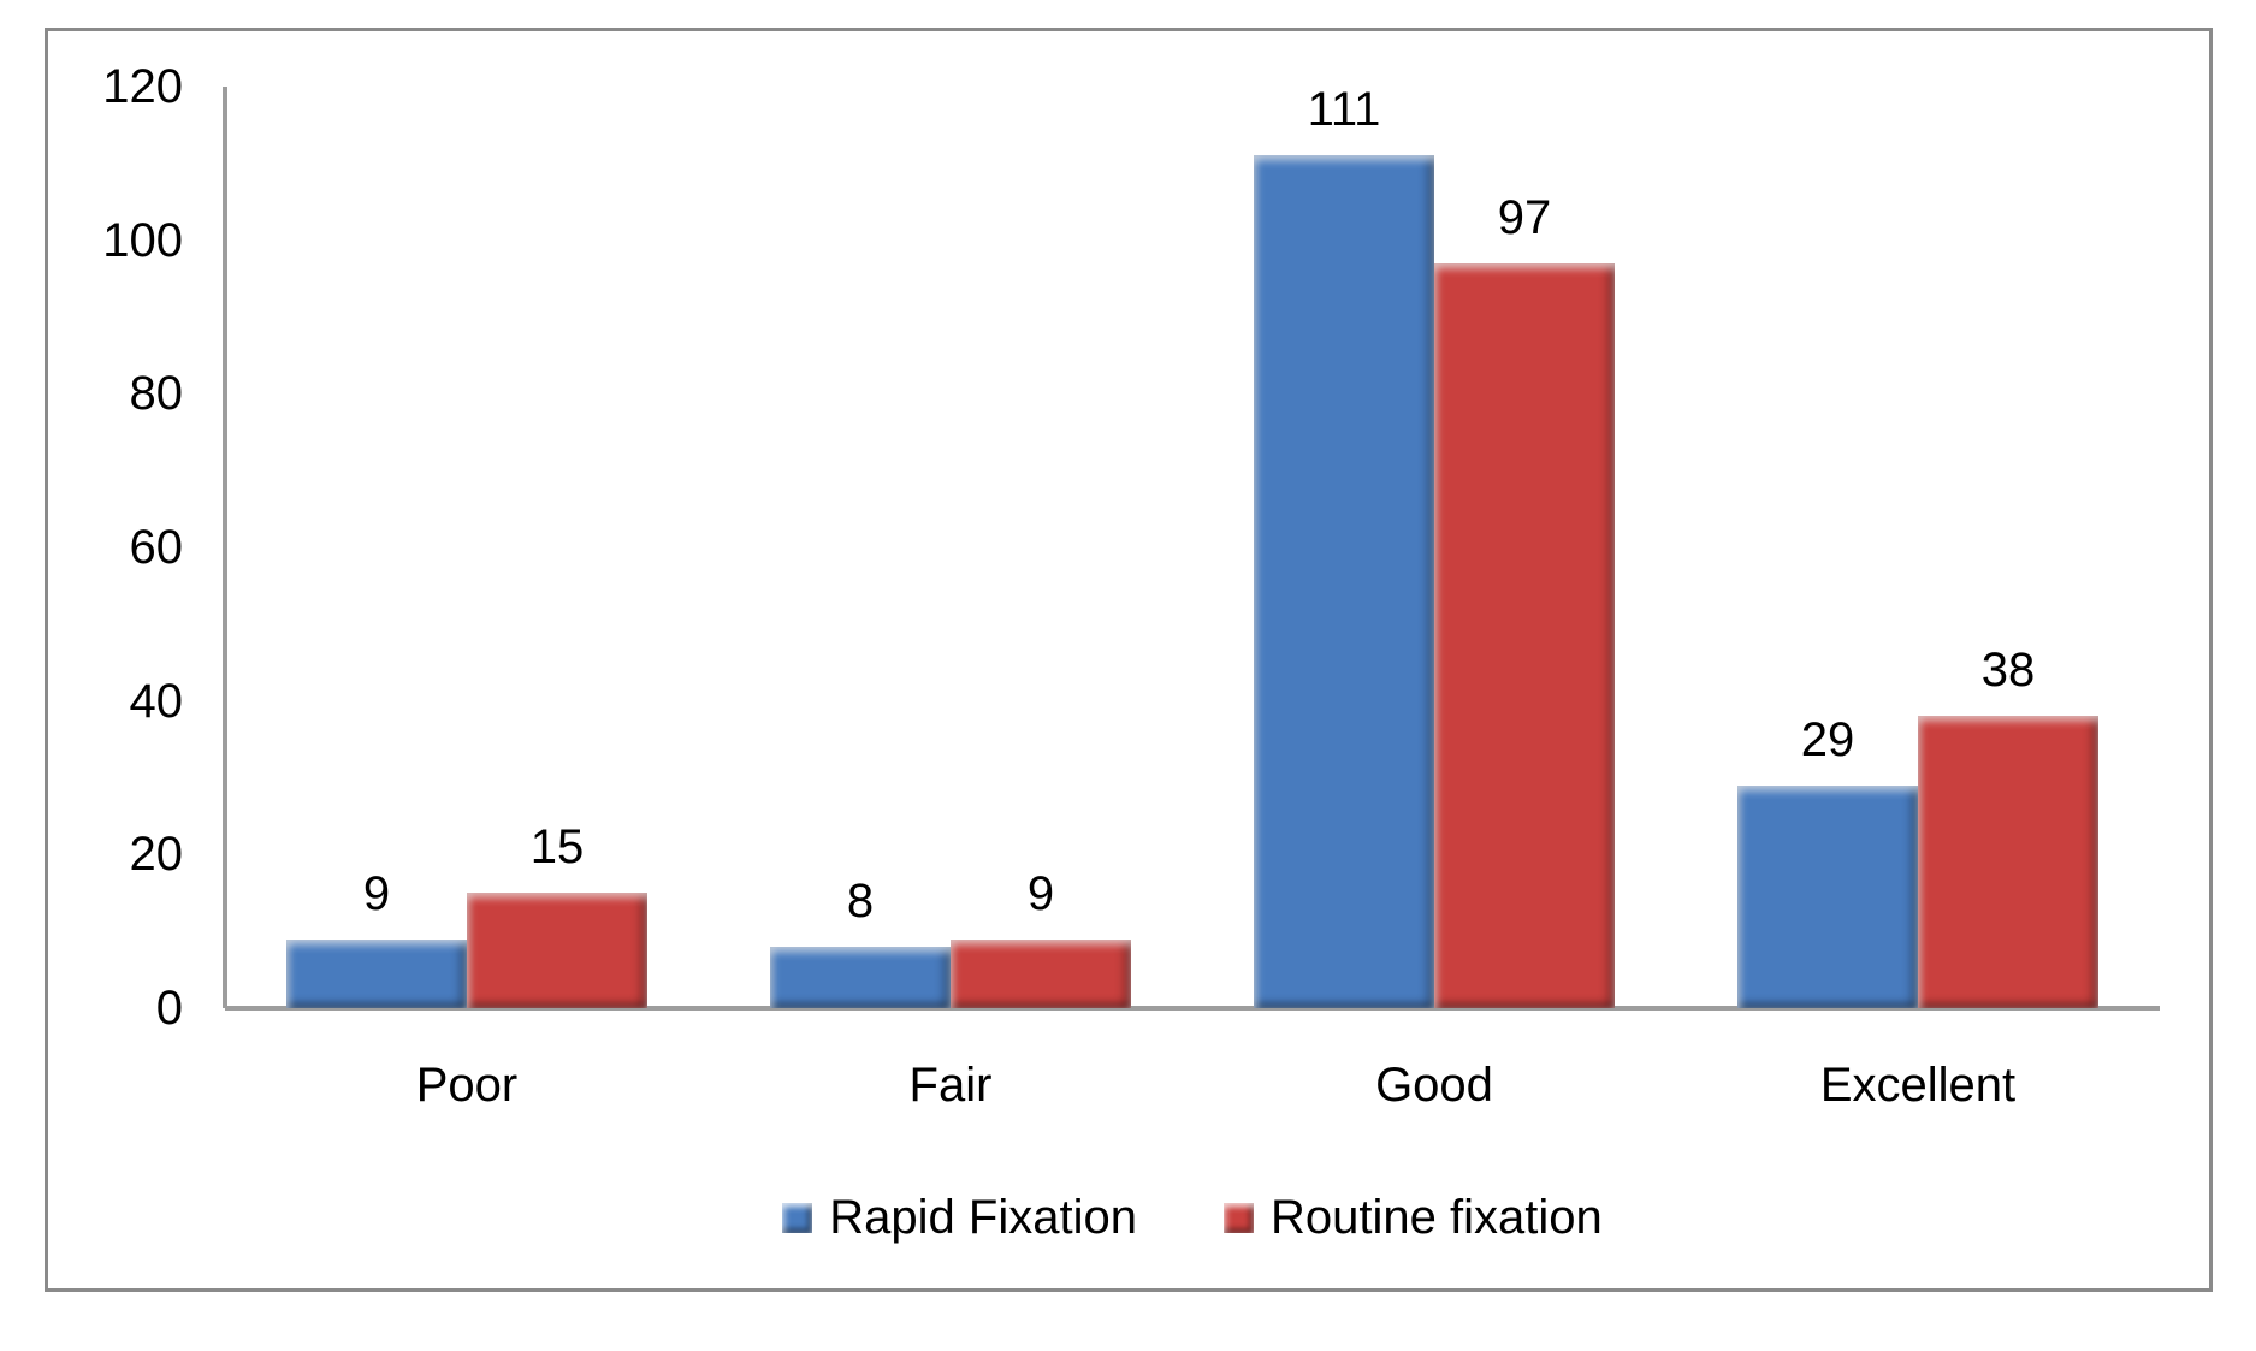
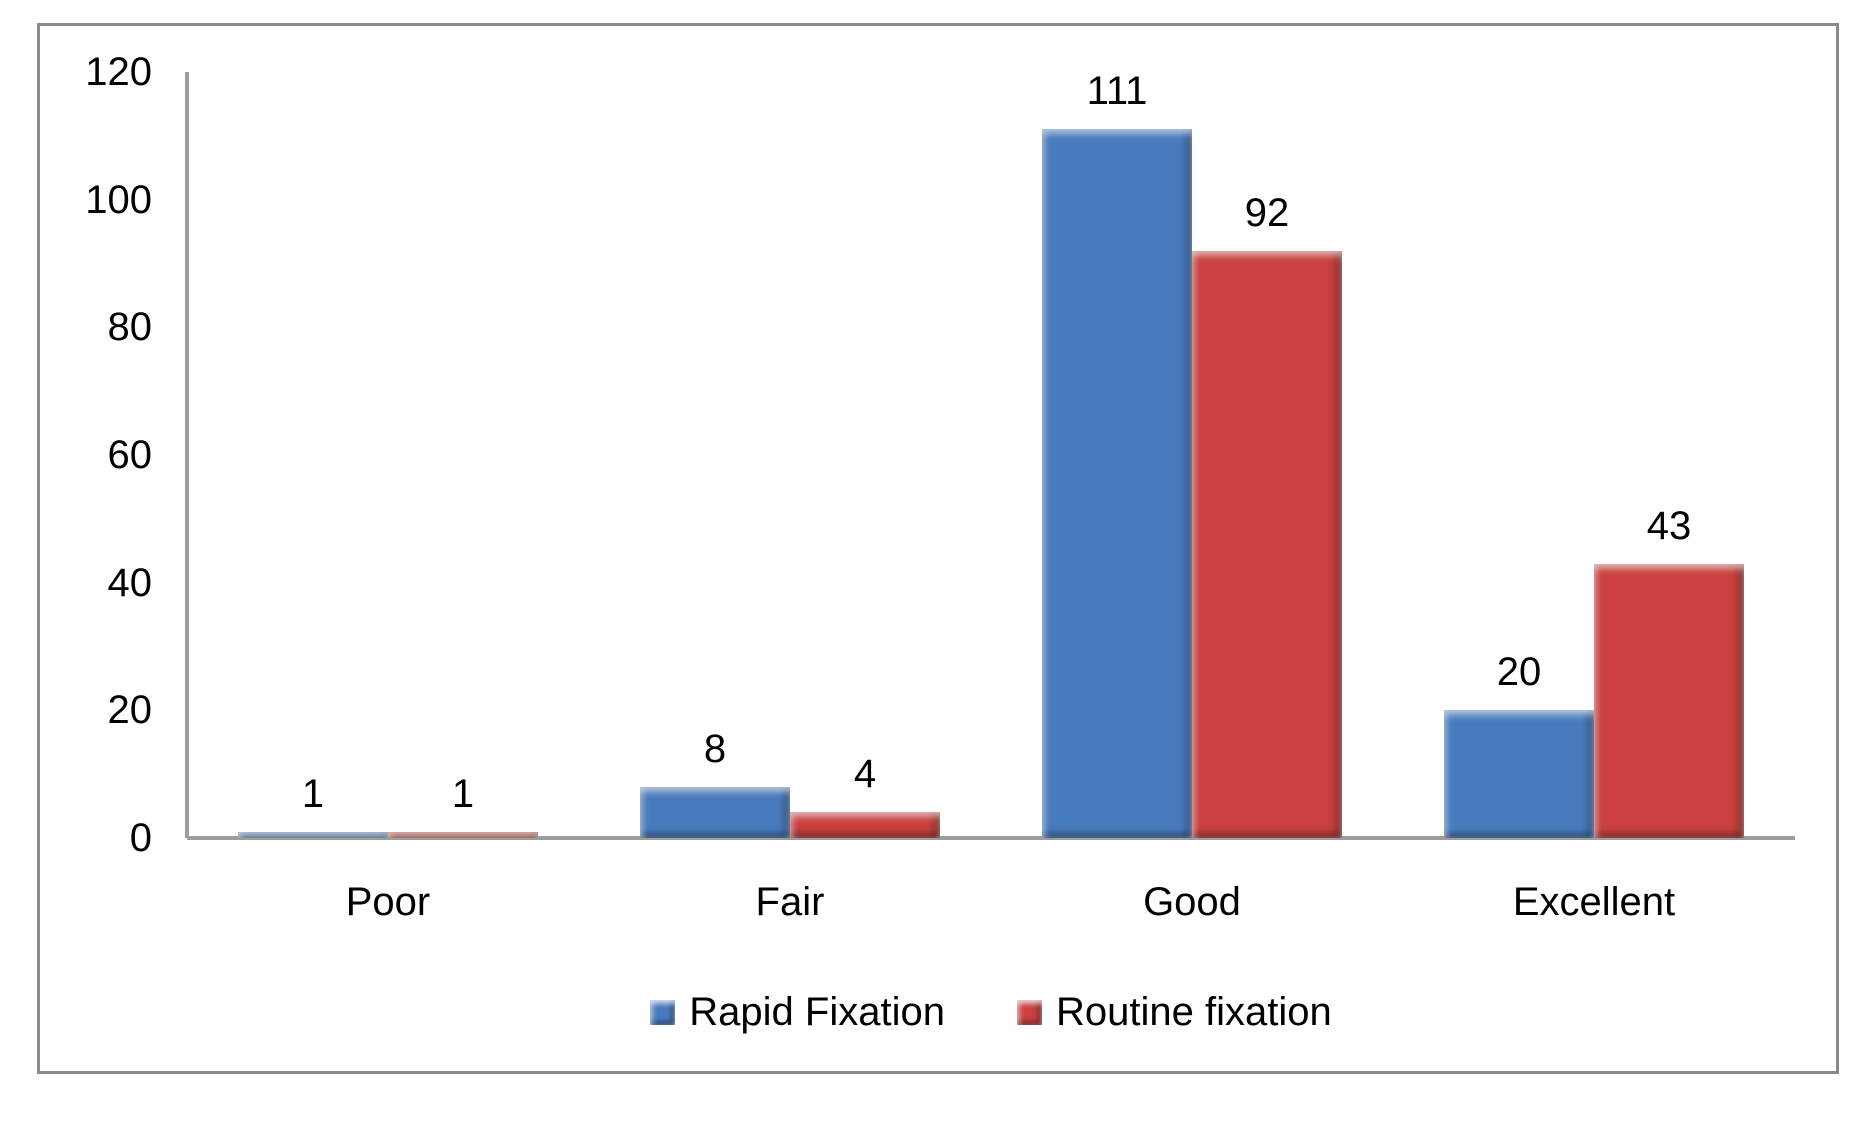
Rapid Fixation/Poor: 9 -> 1
Routine fixation/Poor: 15 -> 1
Routine fixation/Fair: 9 -> 4
Routine fixation/Good: 97 -> 92
Rapid Fixation/Excellent: 29 -> 20
Routine fixation/Excellent: 38 -> 43
